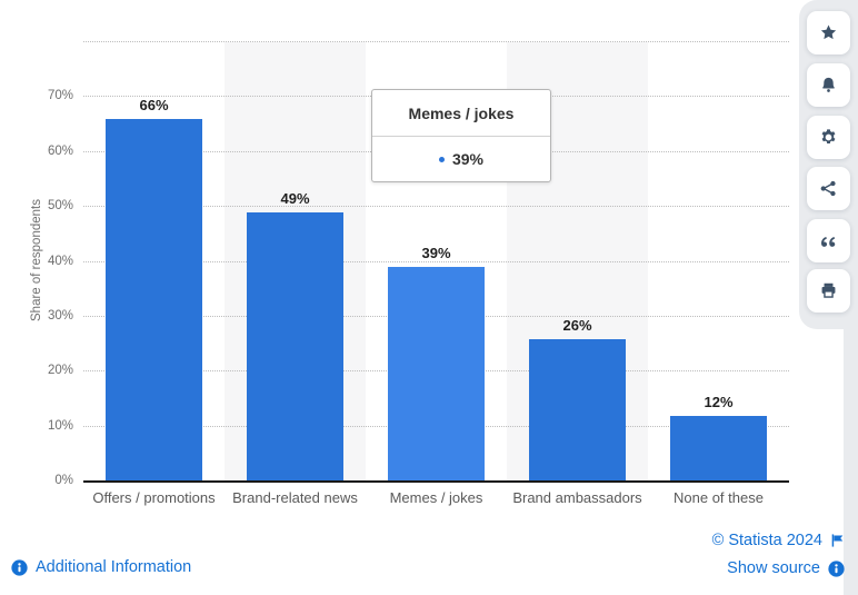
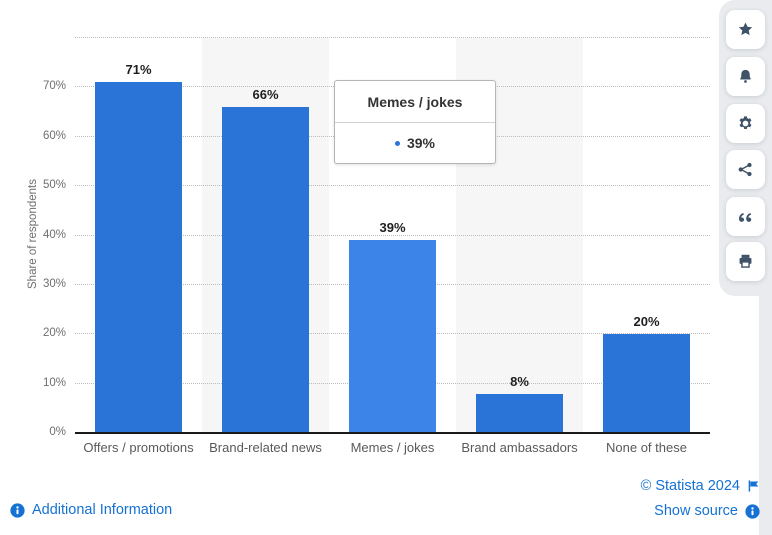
Offers / promotions: 66% -> 71%
Brand-related news: 49% -> 66%
Brand ambassadors: 26% -> 8%
None of these: 12% -> 20%
